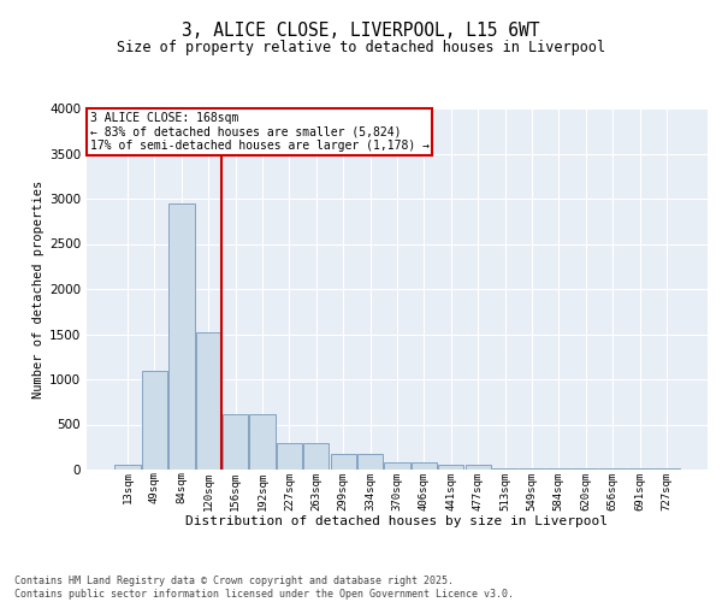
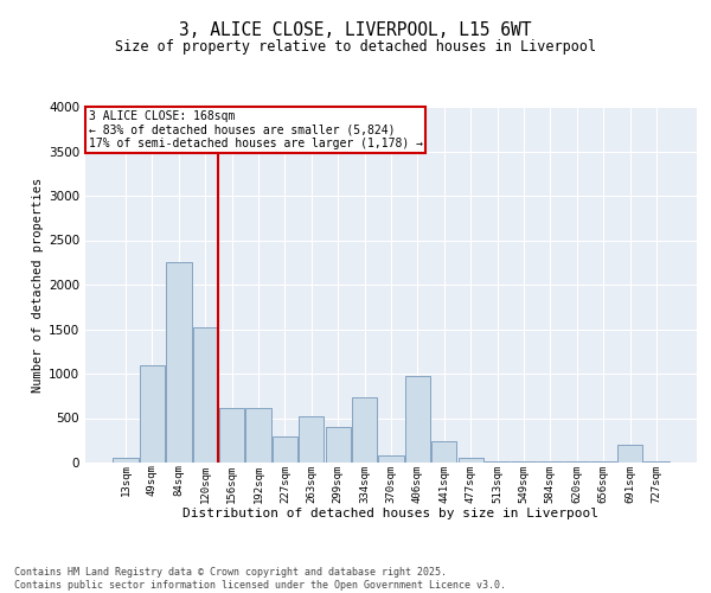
84sqm: 2950 -> 2260
263sqm: 300 -> 520
299sqm: 170 -> 400
334sqm: 170 -> 740
406sqm: 80 -> 980
441sqm: 50 -> 240
691sqm: 10 -> 200
